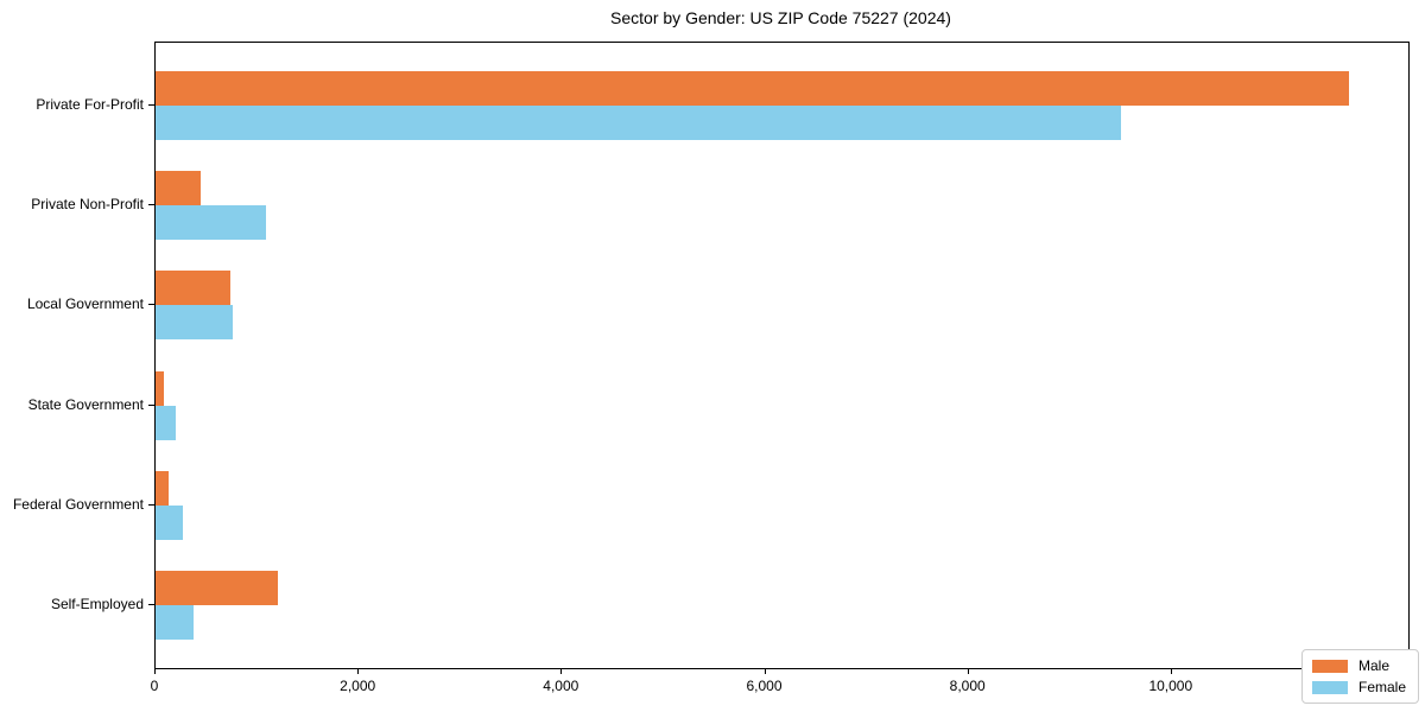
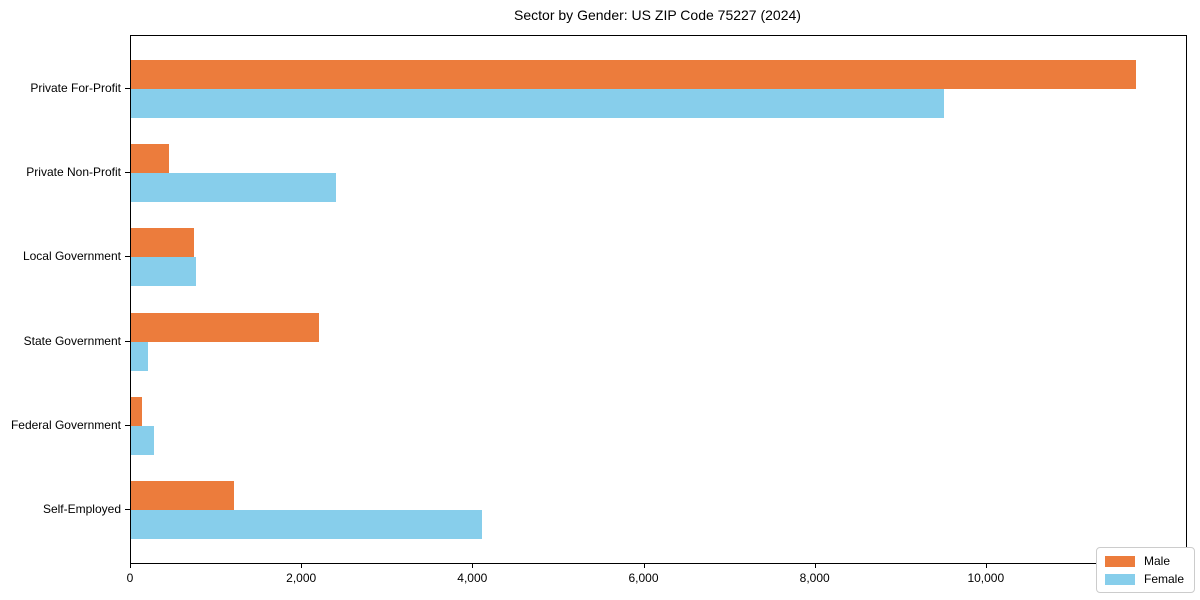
Female/Private Non-Profit: 1100 -> 2400
Male/State Government: 100 -> 2200
Female/Self-Employed: 400 -> 4100
